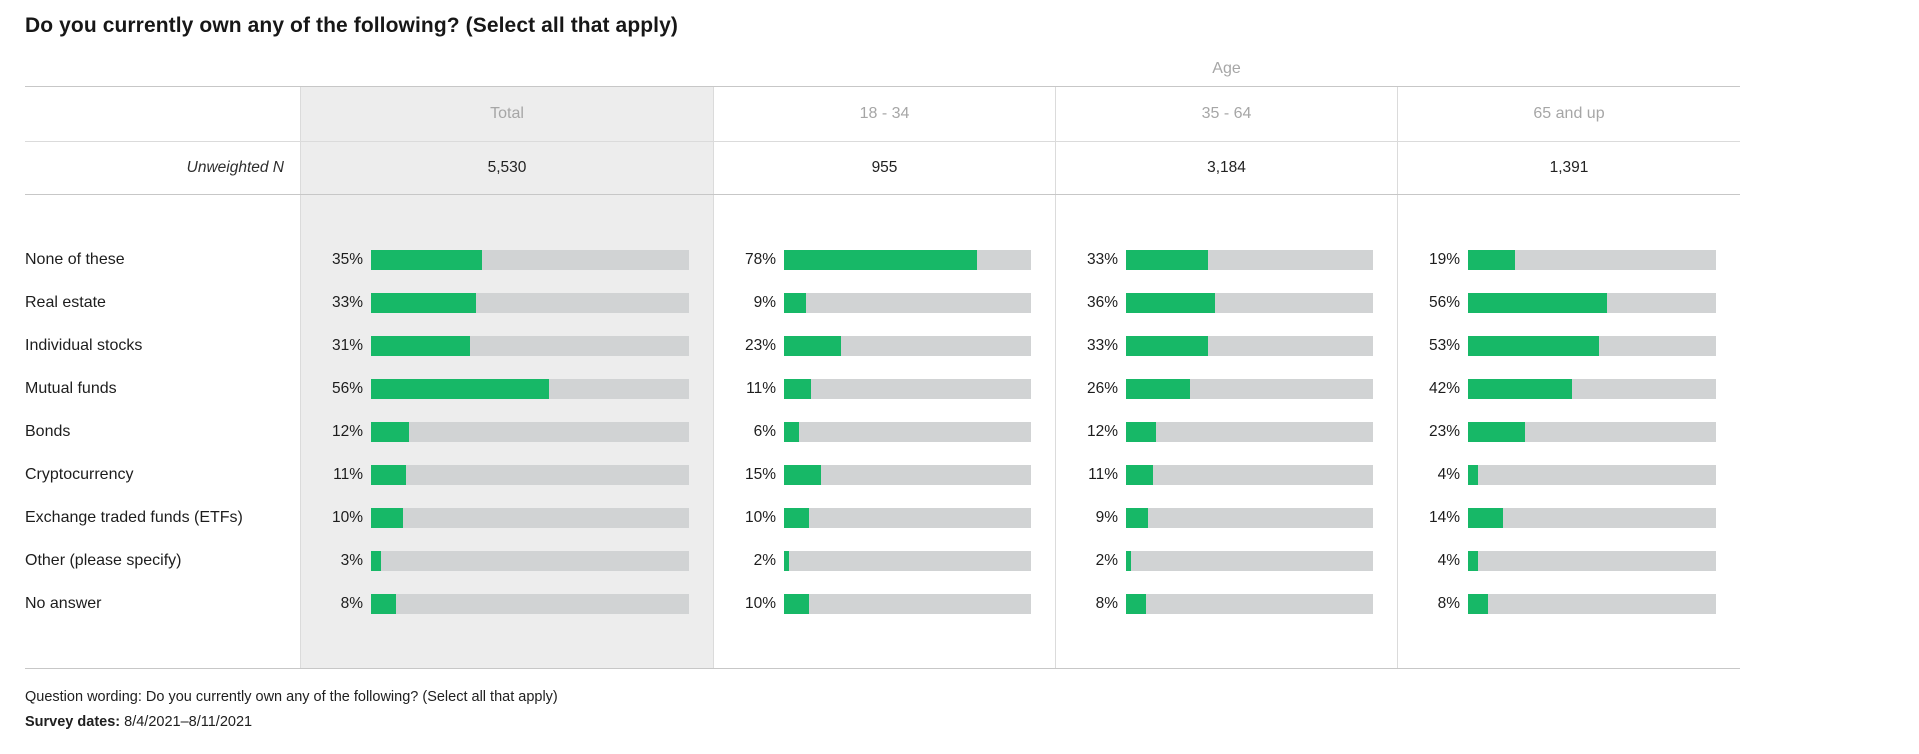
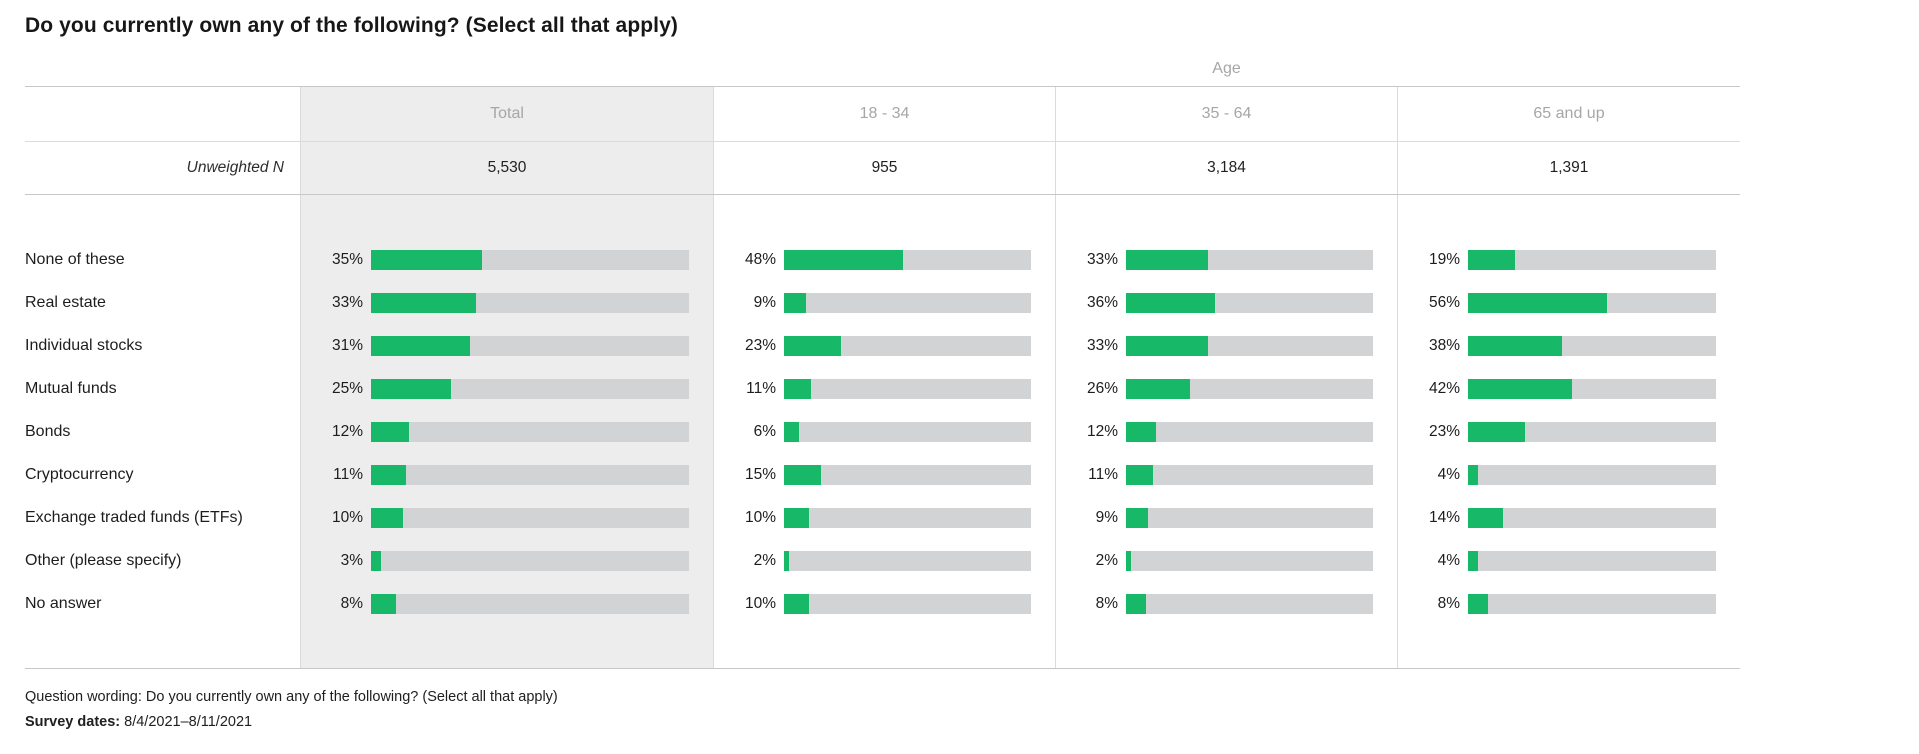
18 - 34/None of these: 78% -> 48%
65 and up/Individual stocks: 53% -> 38%
Total/Mutual funds: 56% -> 25%
